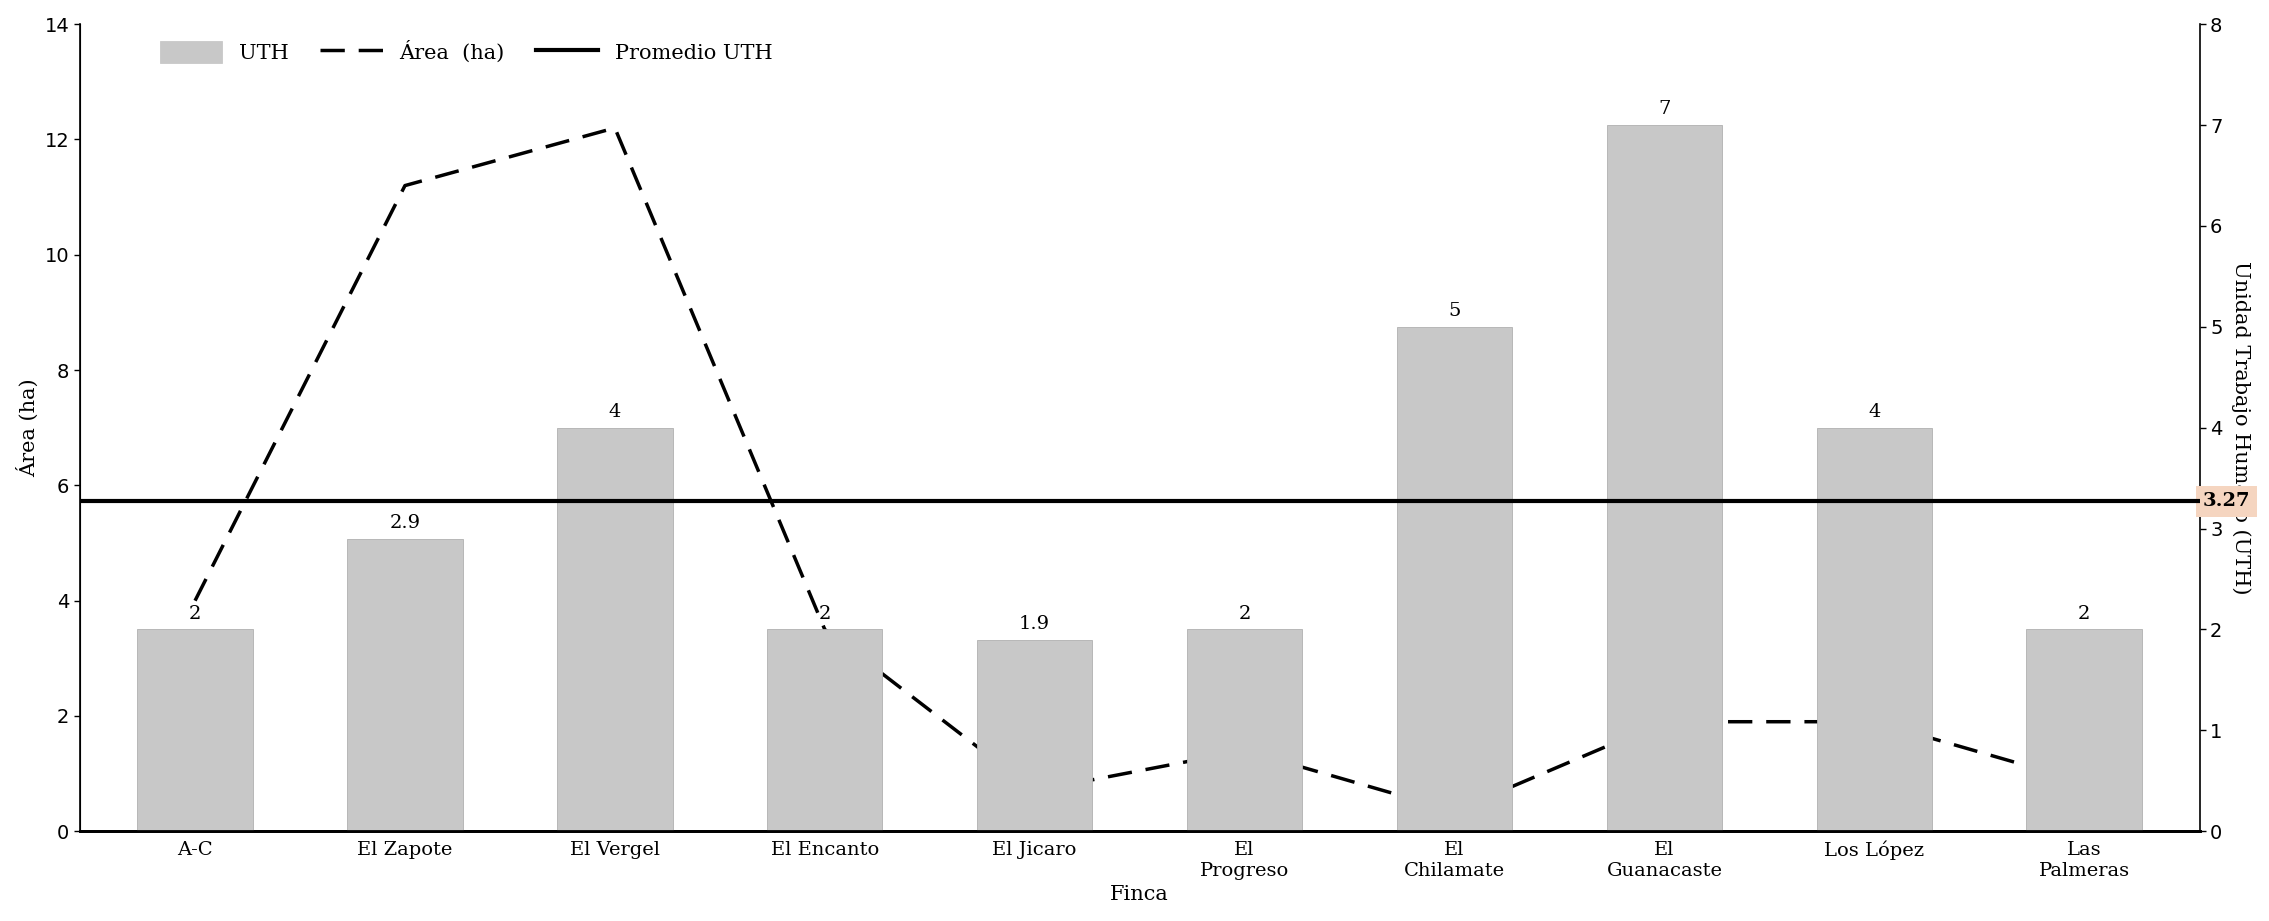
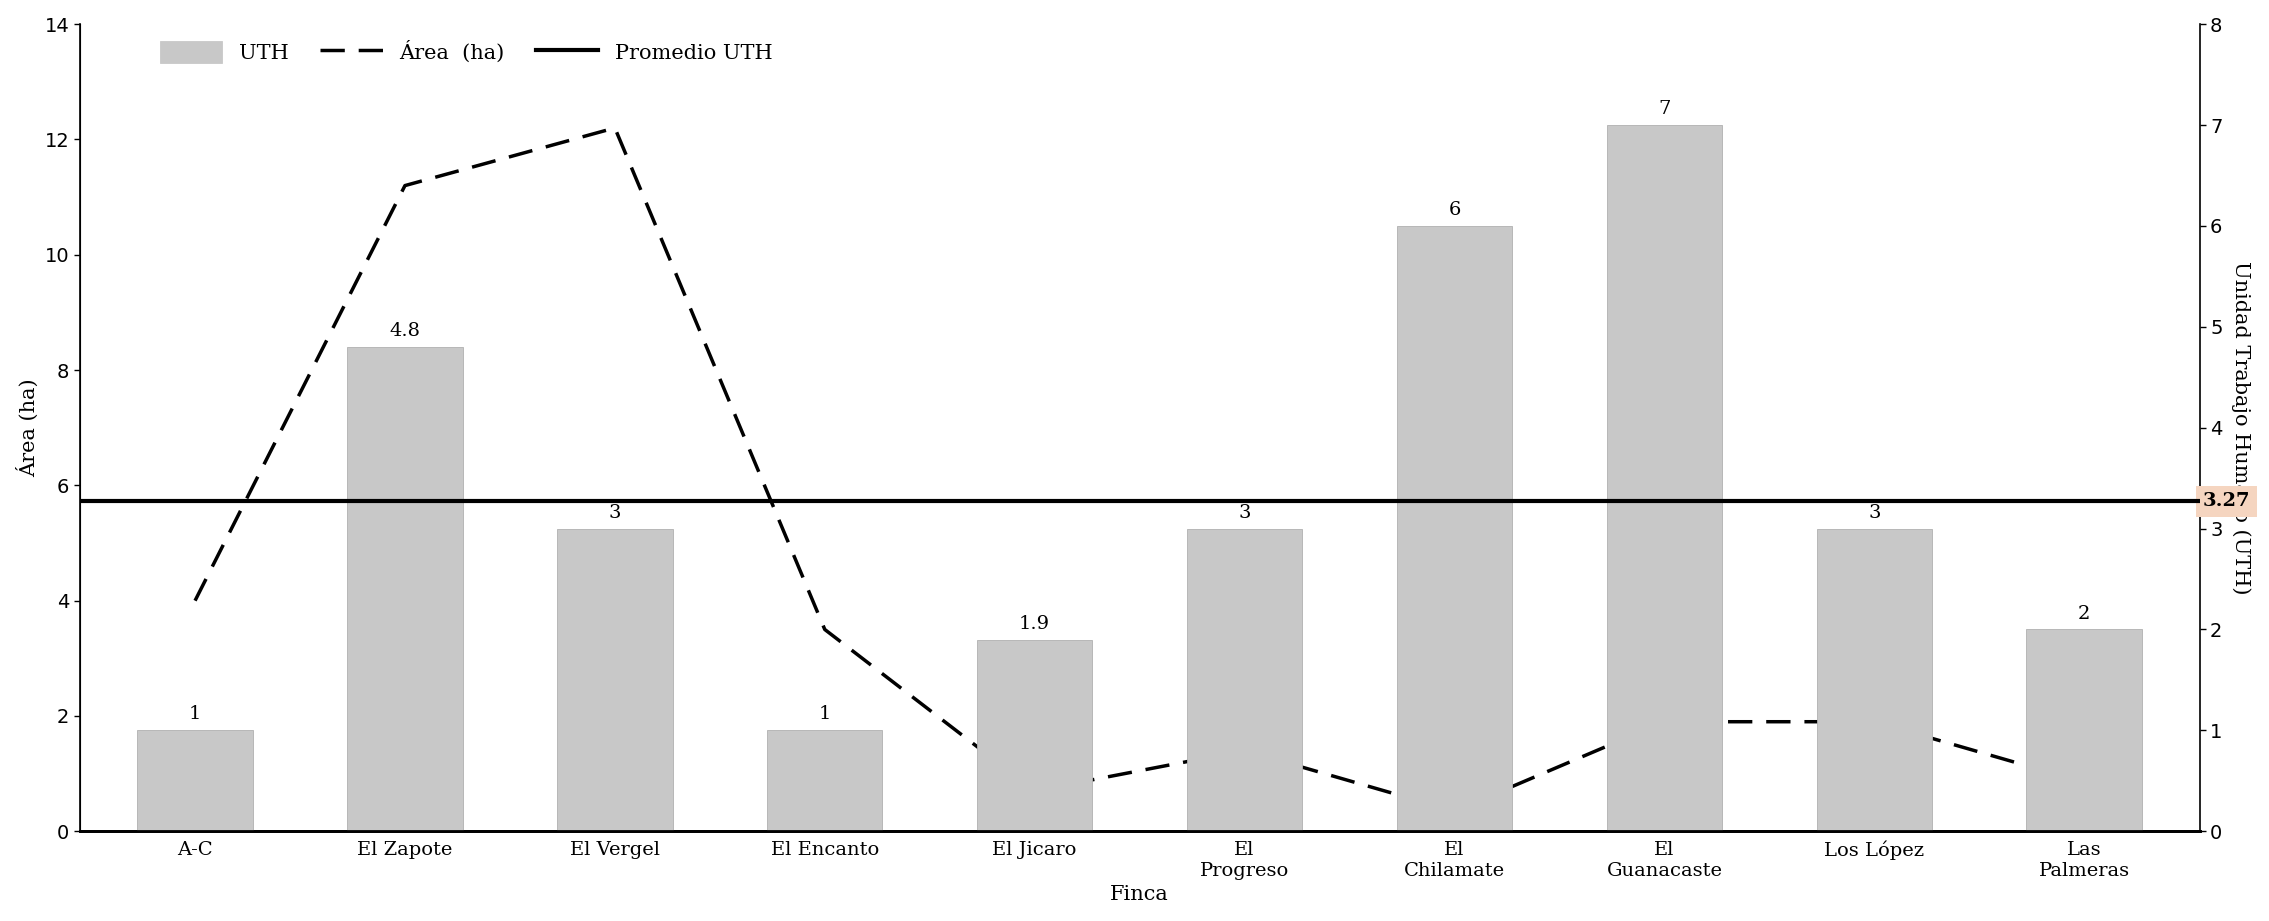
UTH/A-C: 2 -> 1
UTH/El Zapote: 2.9 -> 4.8
UTH/El Vergel: 4 -> 3
UTH/El Encanto: 2 -> 1
UTH/El Progreso: 2 -> 3
UTH/El Chilamate: 5 -> 6
UTH/Los López: 4 -> 3
